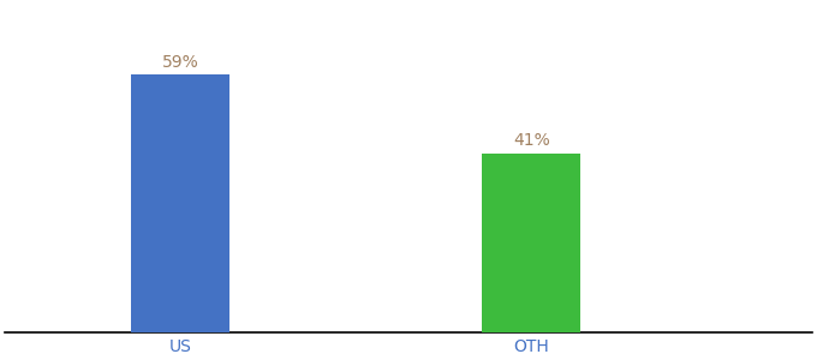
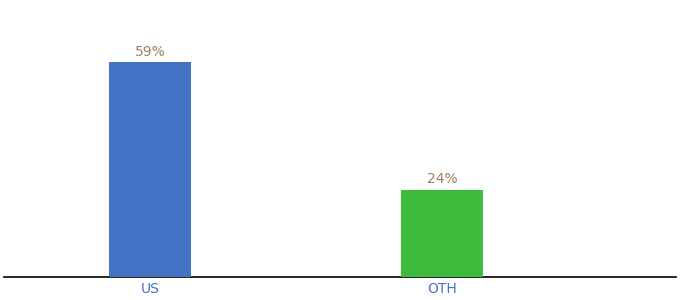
OTH: 41% -> 24%
